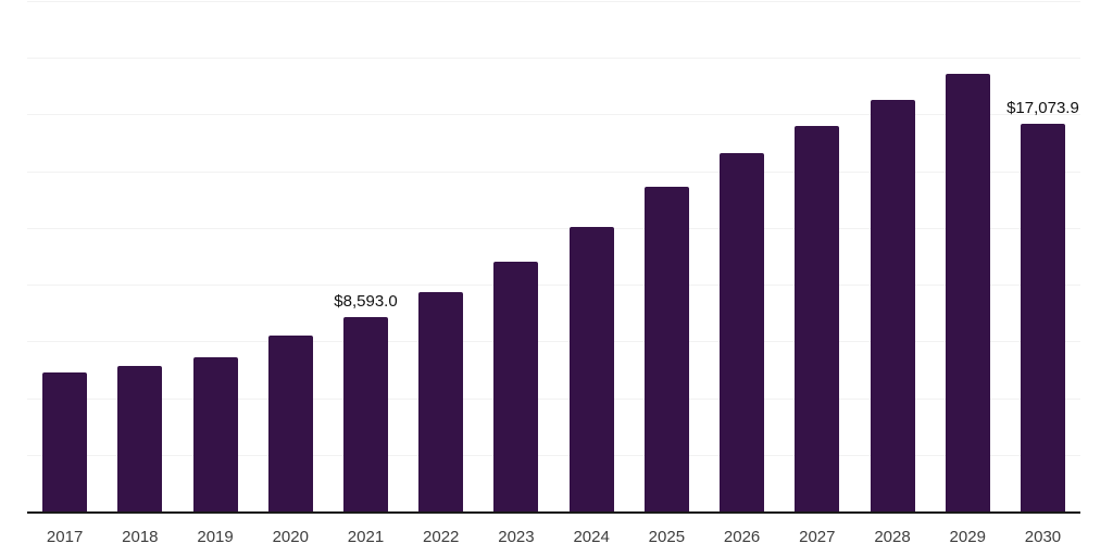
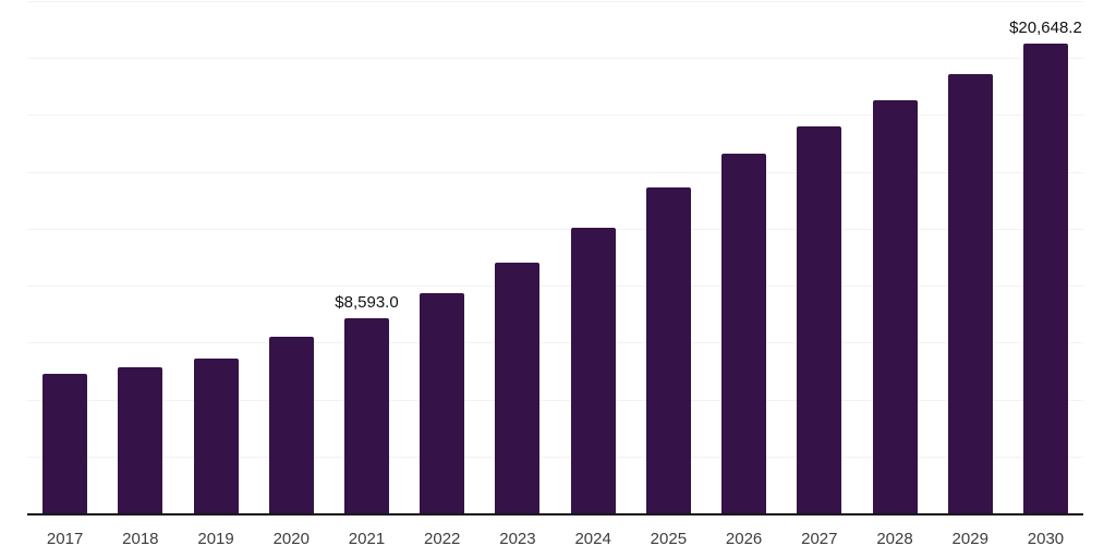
2030: $17,073.9 -> $20,648.2
